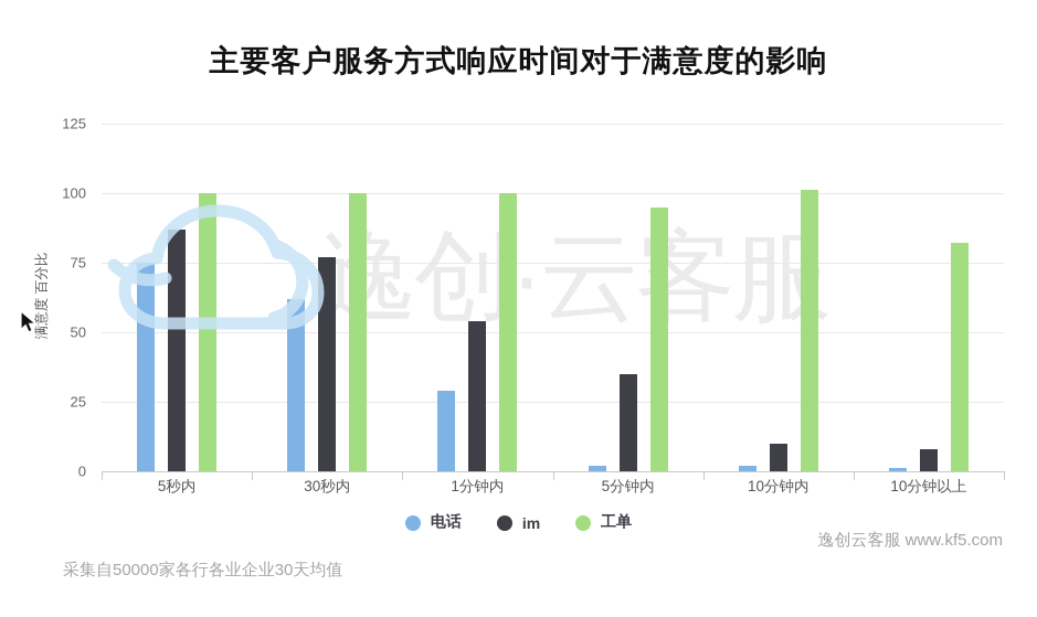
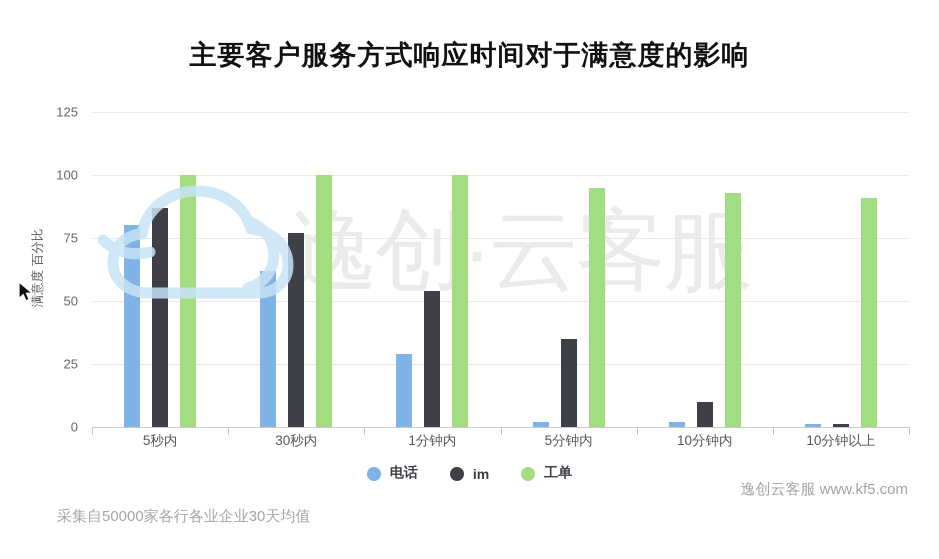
电话/5秒内: 75 -> 80
工单/10分钟内: 101 -> 93
im/10分钟以上: 8 -> 1
工单/10分钟以上: 82 -> 91
